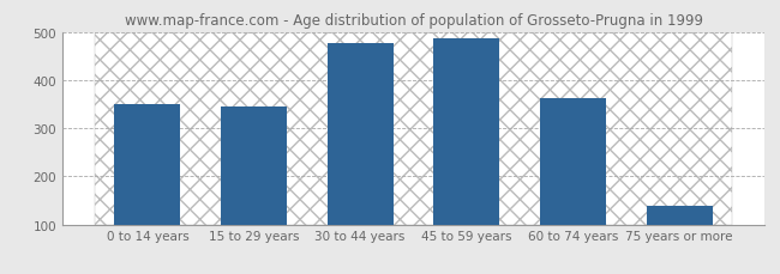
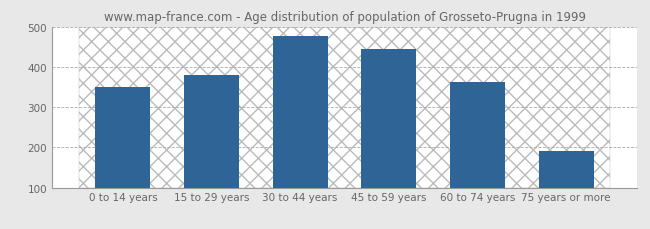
15 to 29 years: 346 -> 380
45 to 59 years: 487 -> 445
75 years or more: 140 -> 190
